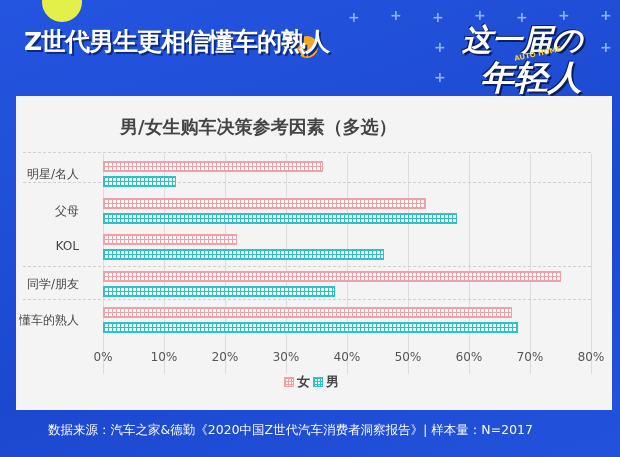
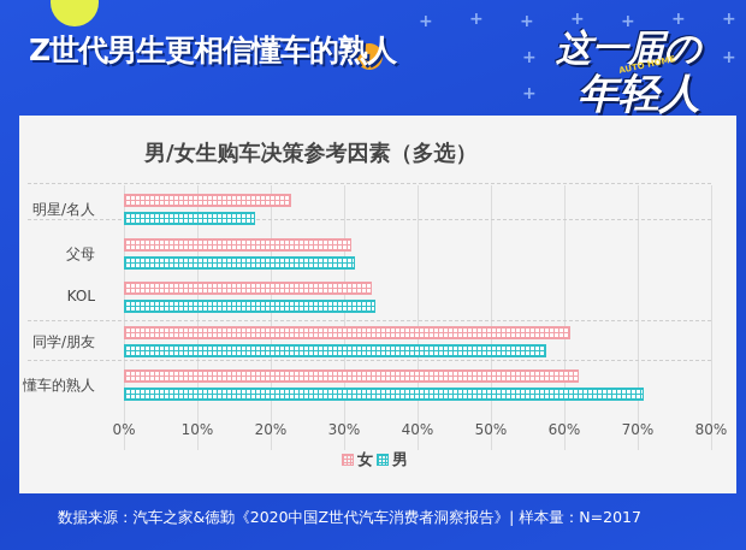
女/明星/名人: 36% -> 23%
男/明星/名人: 12% -> 18%
女/父母: 53% -> 31%
男/父母: 58% -> 32%
女/KOL: 22% -> 34%
男/KOL: 46% -> 34%
女/同学/朋友: 75% -> 61%
男/同学/朋友: 38% -> 58%
女/懂车的熟人: 67% -> 62%
男/懂车的熟人: 68% -> 71%
